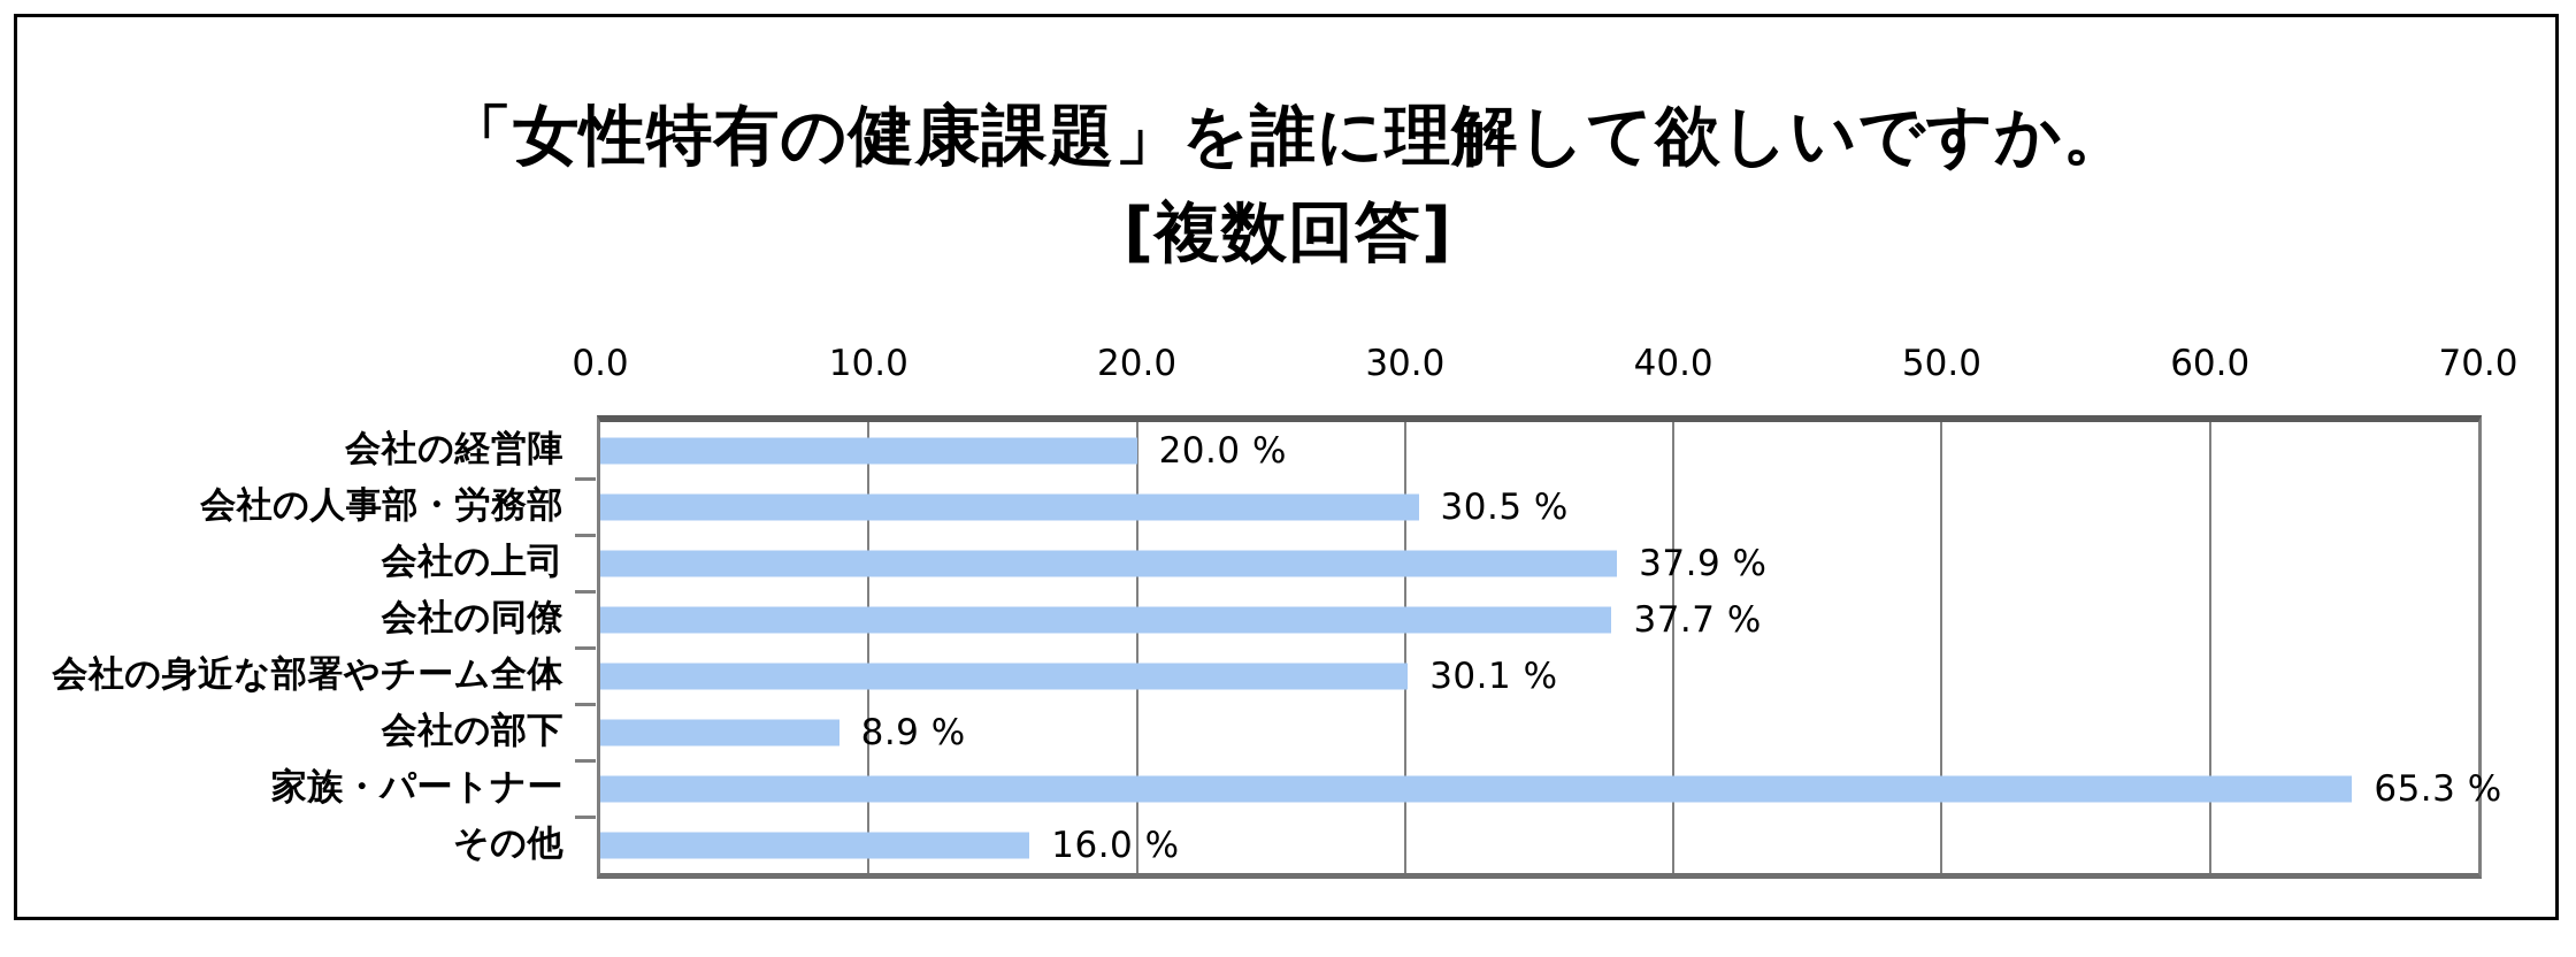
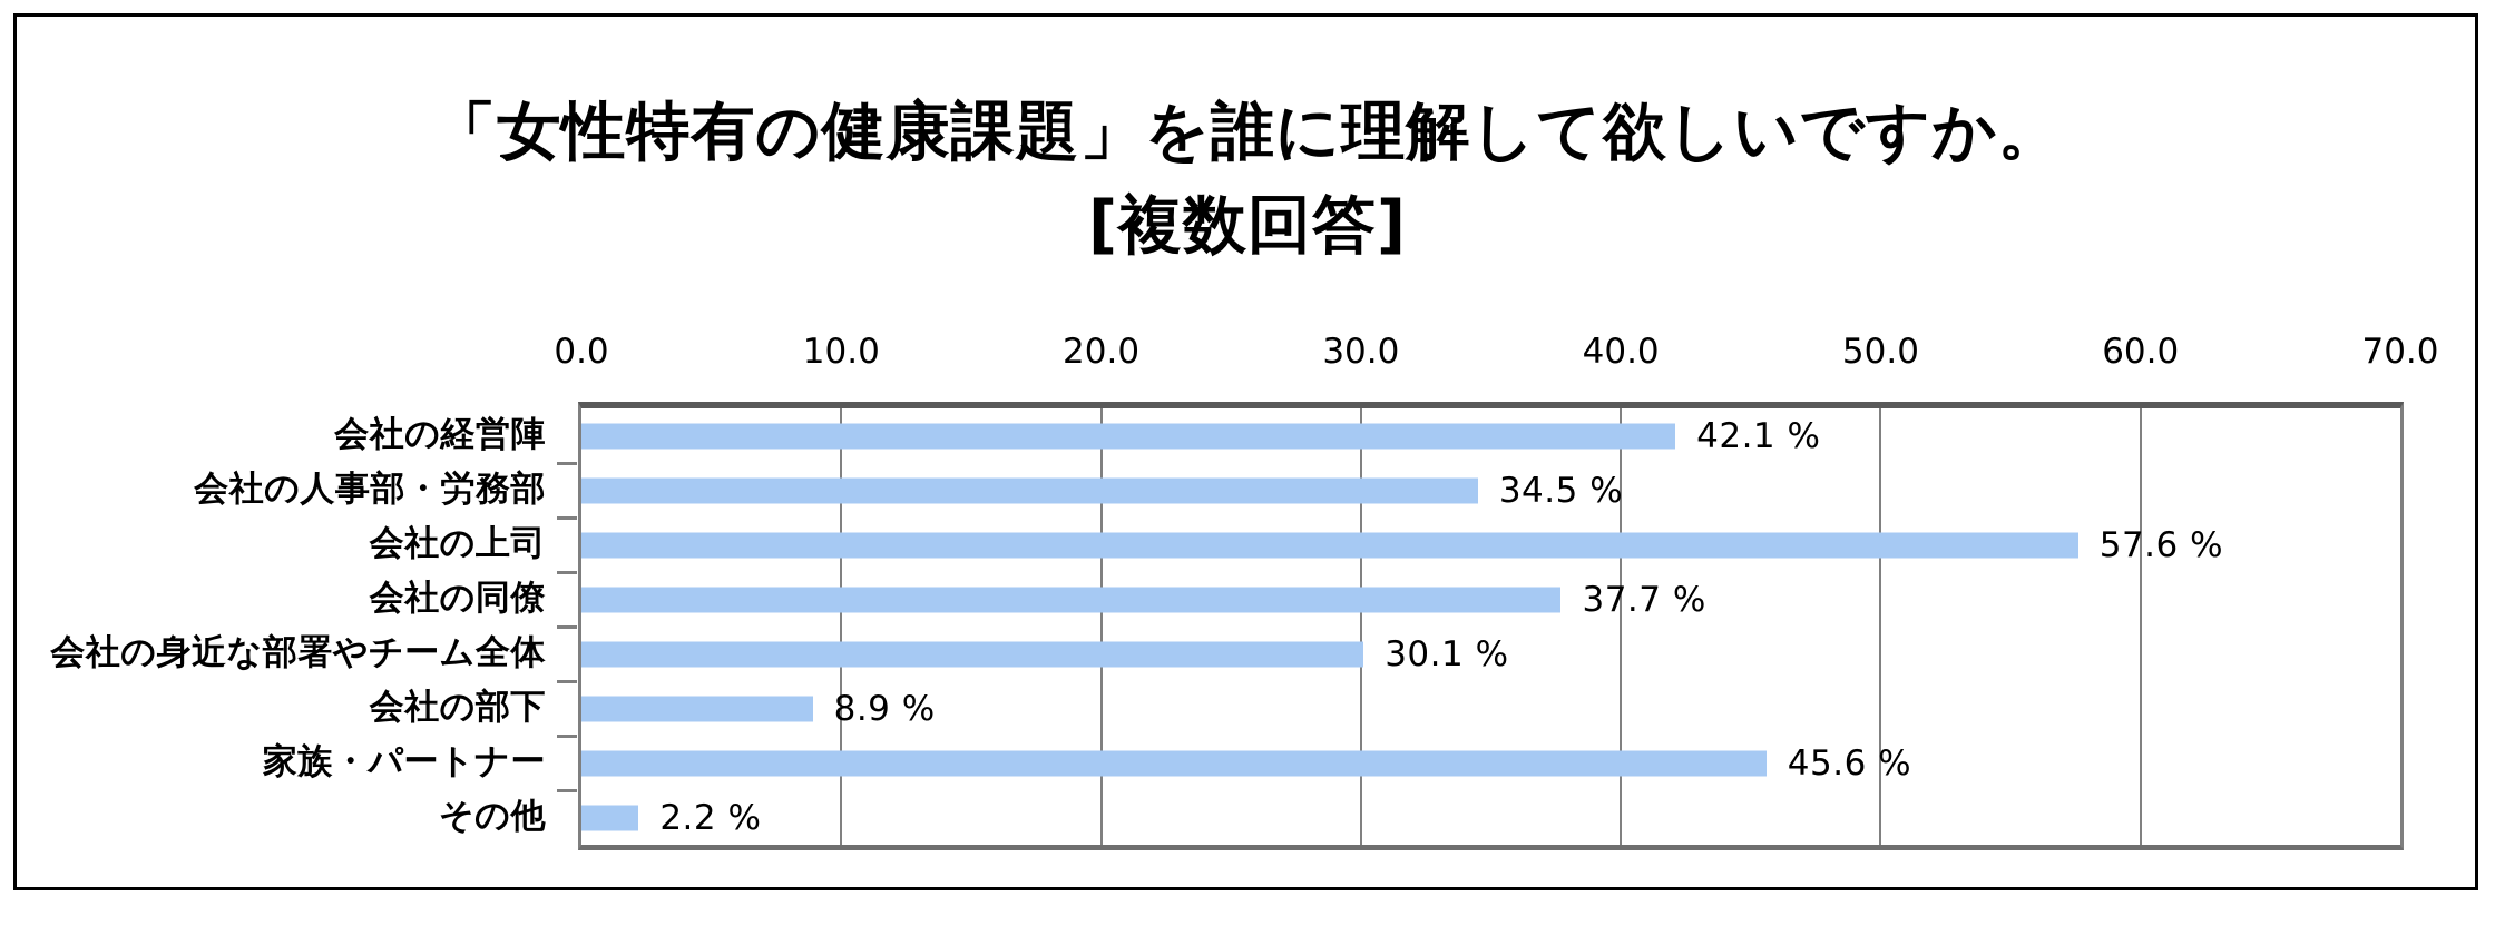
会社の経営陣: 20.0 -> 42.1
会社の人事部・労務部: 30.5 -> 34.5
会社の上司: 37.9 -> 57.6
家族・パートナー: 65.3 -> 45.6
その他: 16.0 -> 2.2
